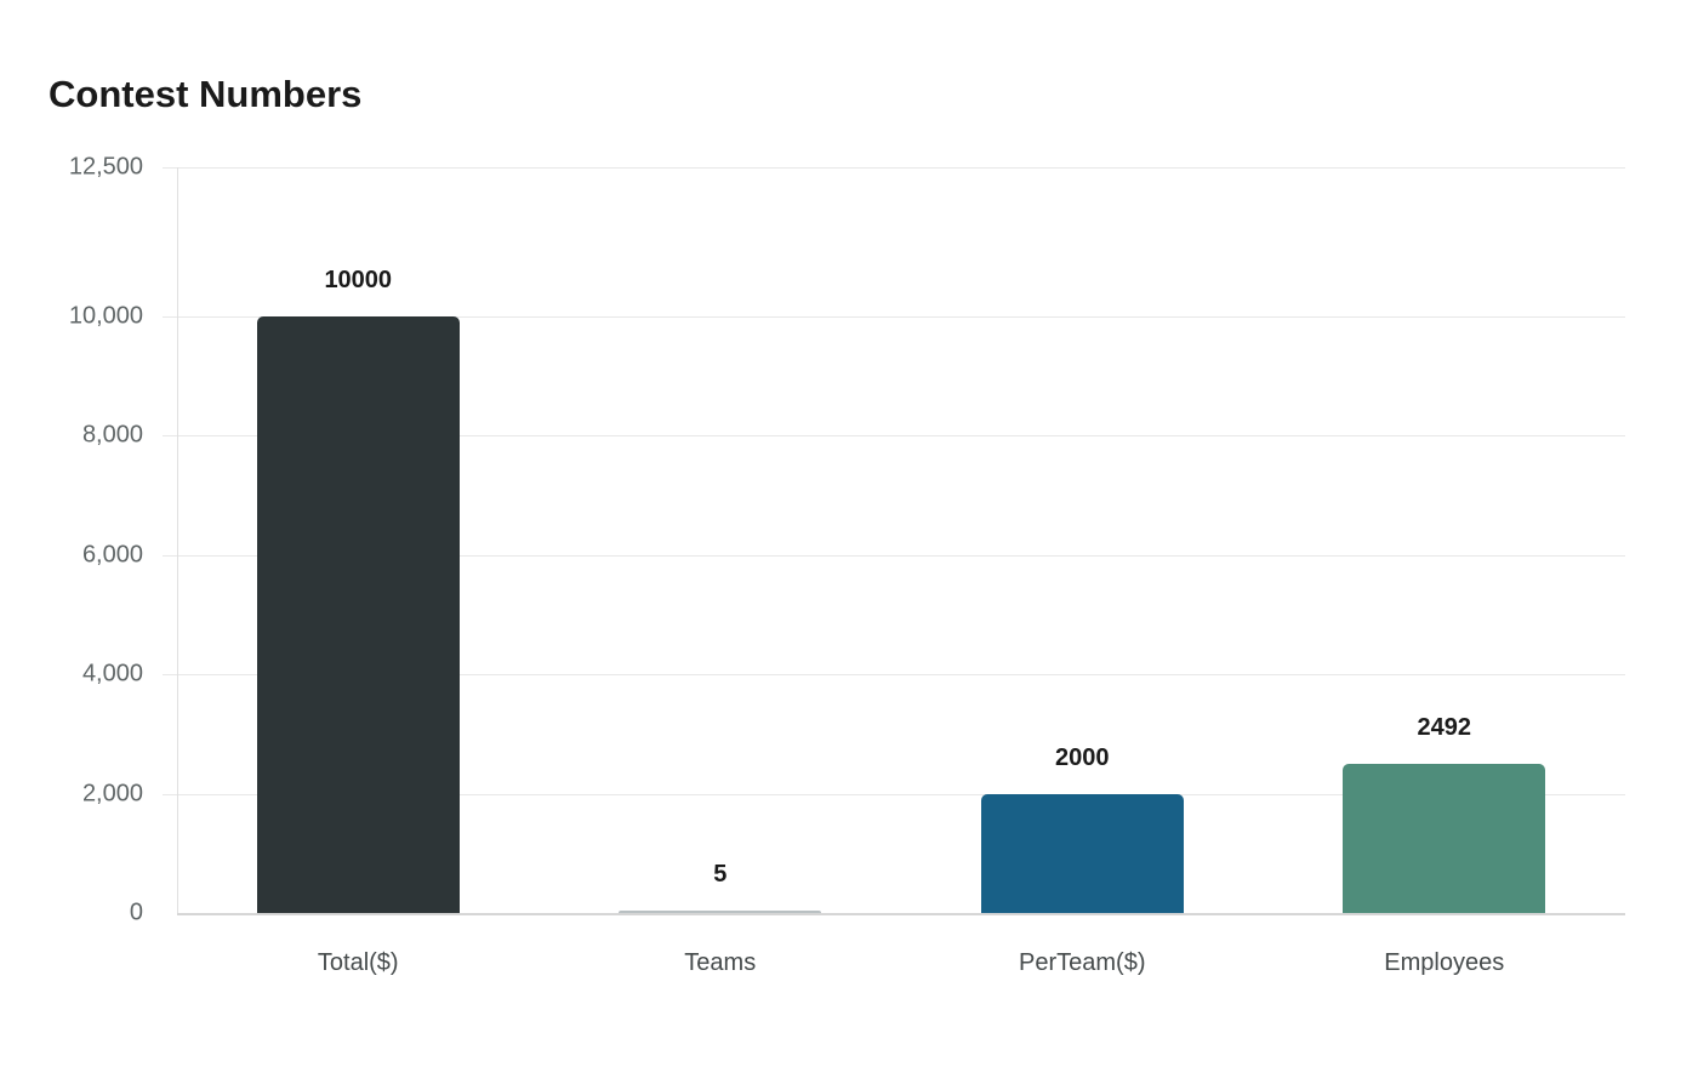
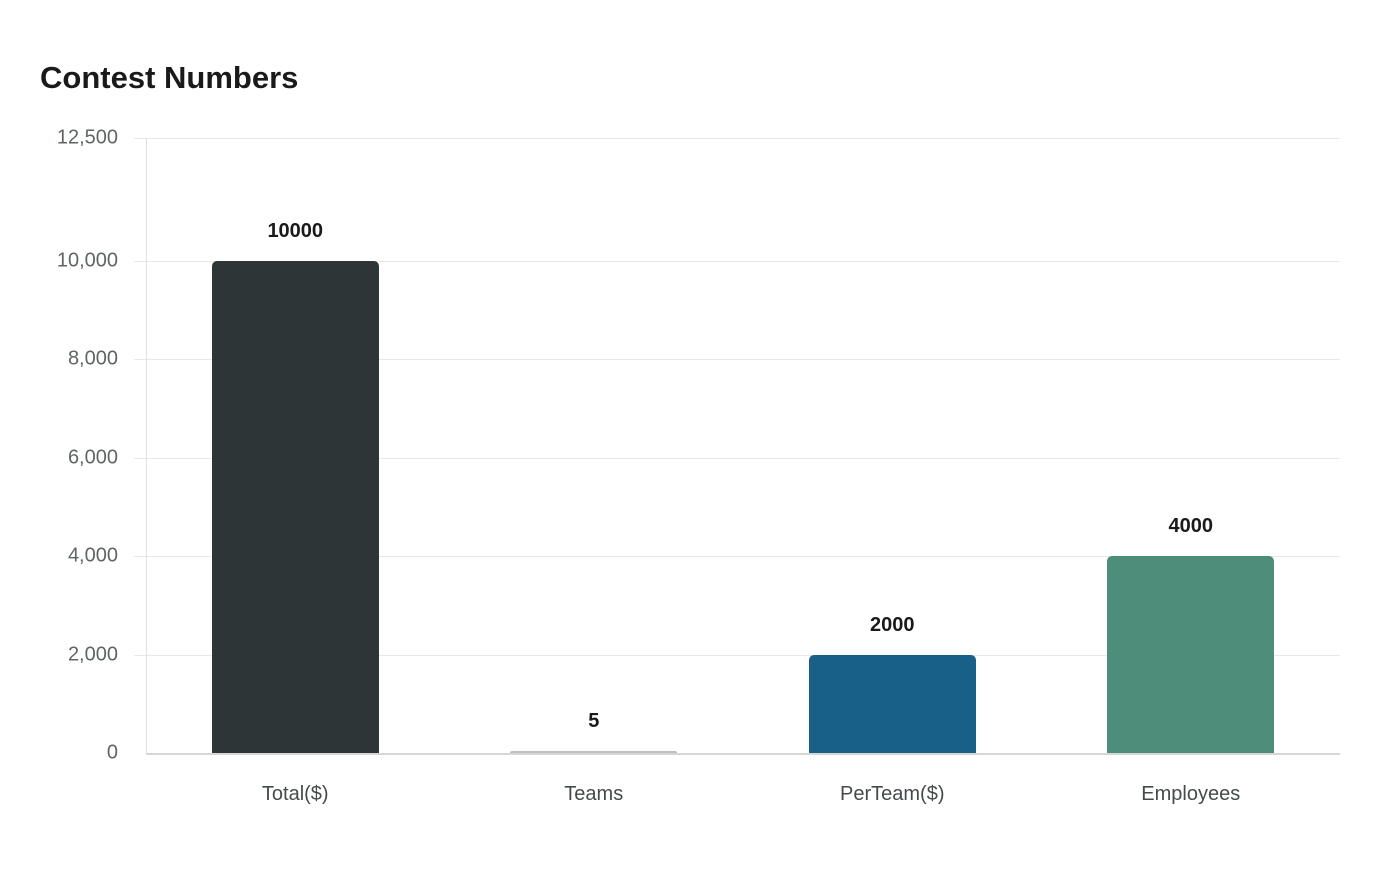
Employees: 2492 -> 4000
